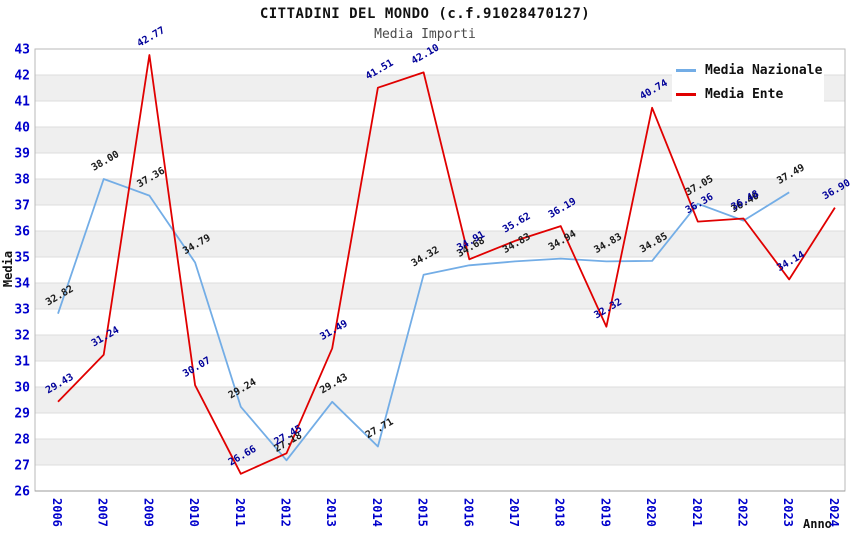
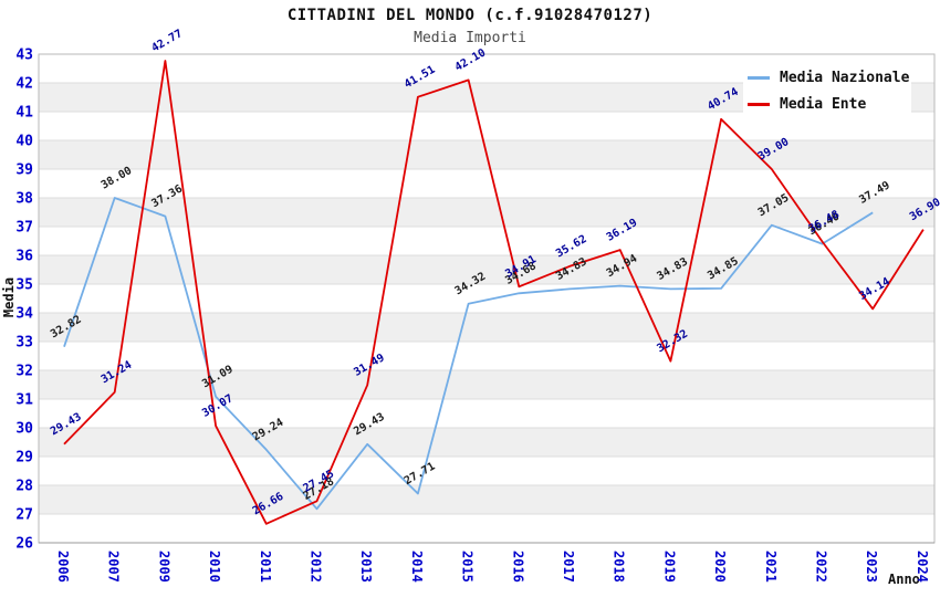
Media Nazionale/2010: 34.79 -> 31.09
Media Ente/2021: 36.36 -> 39.00
